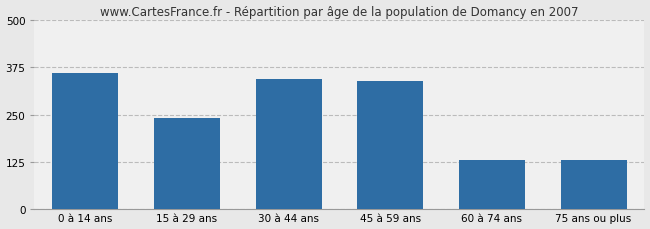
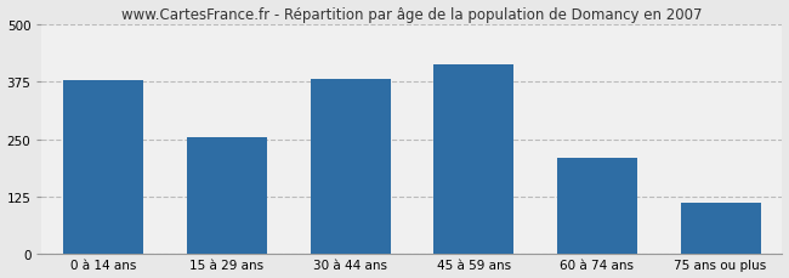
0 à 14 ans: 360 -> 378
15 à 29 ans: 240 -> 255
30 à 44 ans: 345 -> 381
45 à 59 ans: 340 -> 413
60 à 74 ans: 130 -> 210
75 ans ou plus: 130 -> 113
